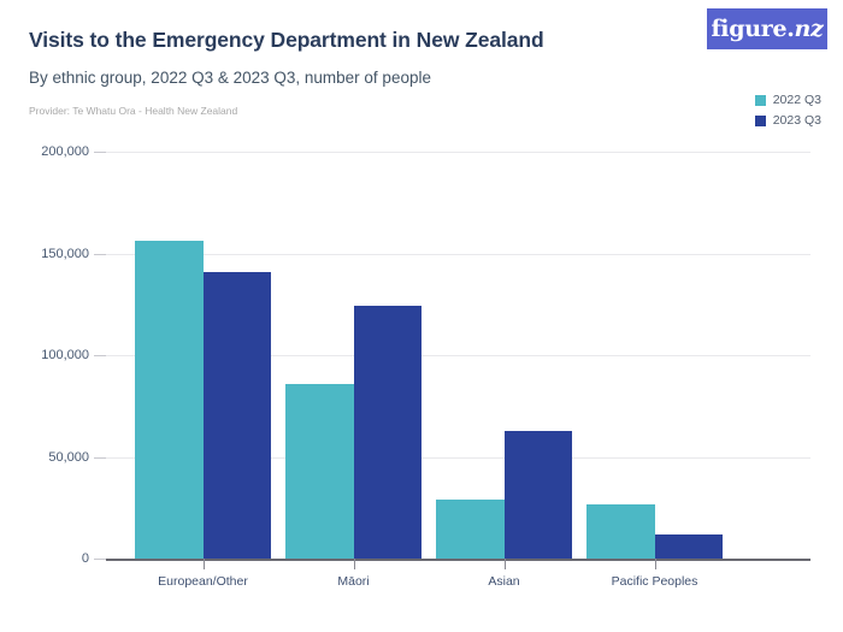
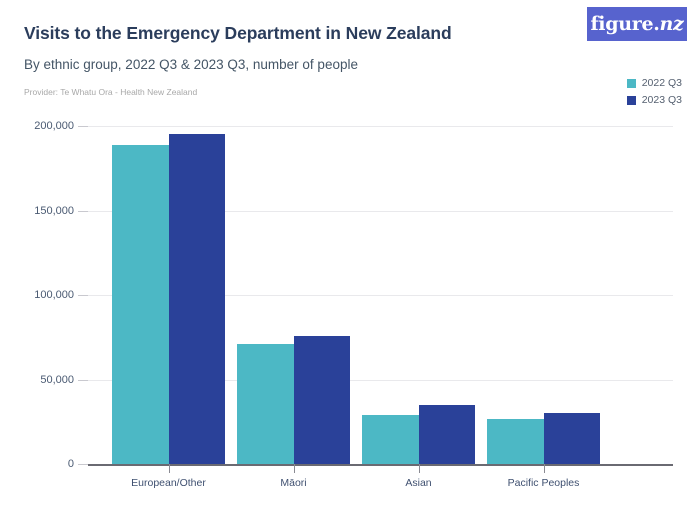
2022 Q3/European/Other: 156000 -> 189000
2023 Q3/European/Other: 141000 -> 196000
2022 Q3/Māori: 86000 -> 71000
2023 Q3/Māori: 124000 -> 76000
2023 Q3/Asian: 63000 -> 35000
2023 Q3/Pacific Peoples: 12000 -> 30000
